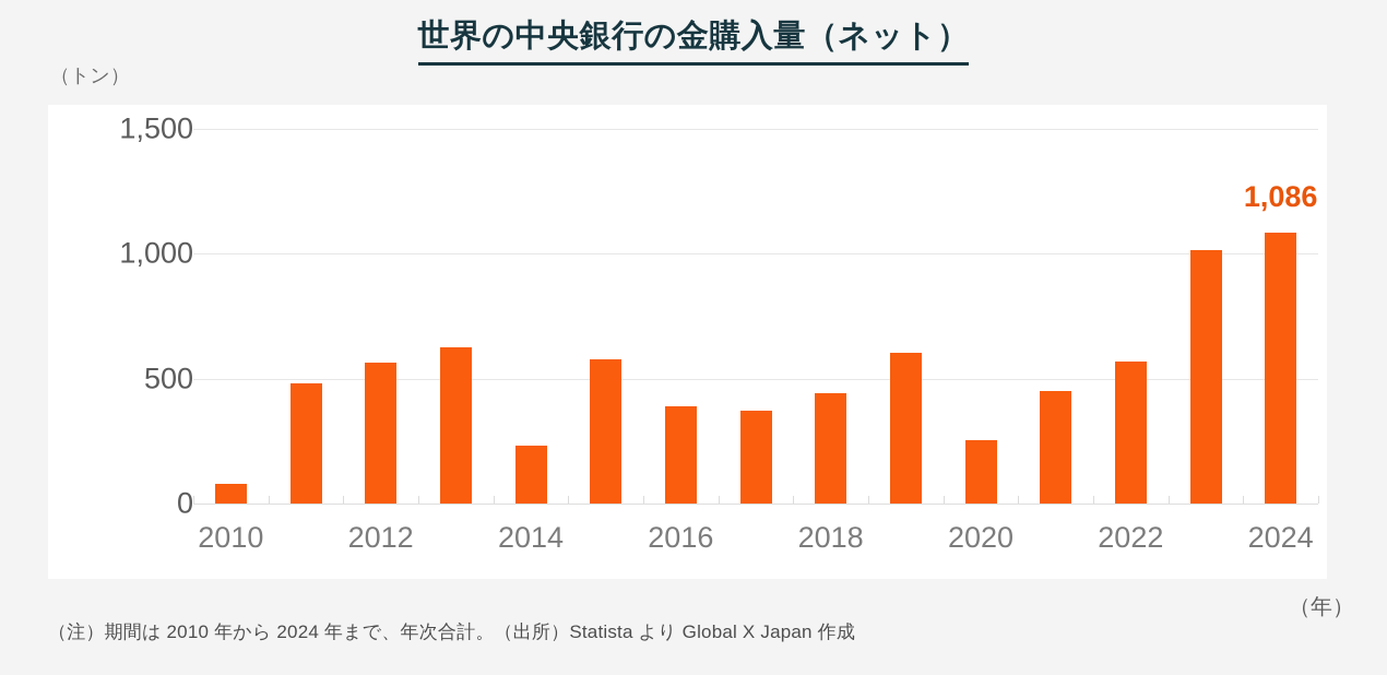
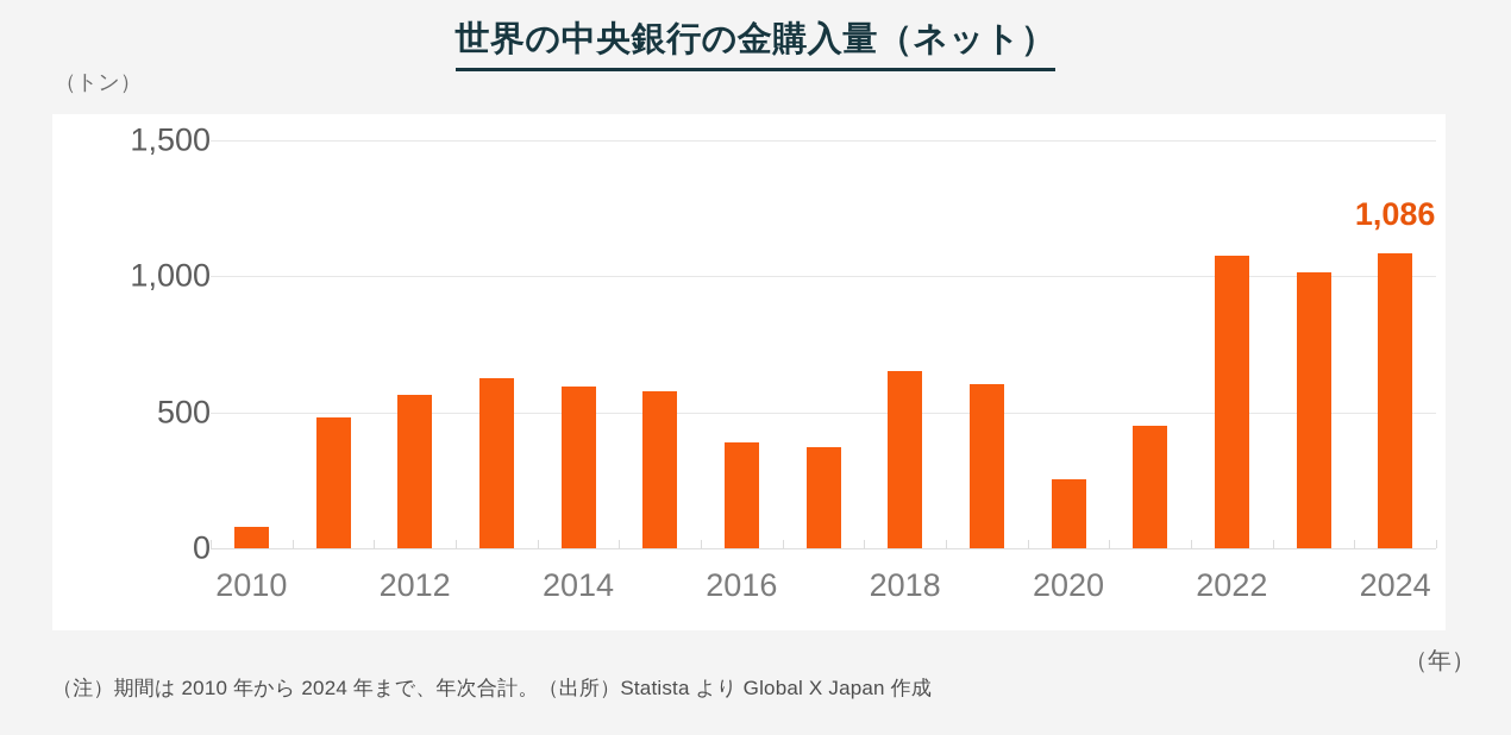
2014: 230 -> 600
2018: 440 -> 650
2022: 570 -> 1080
